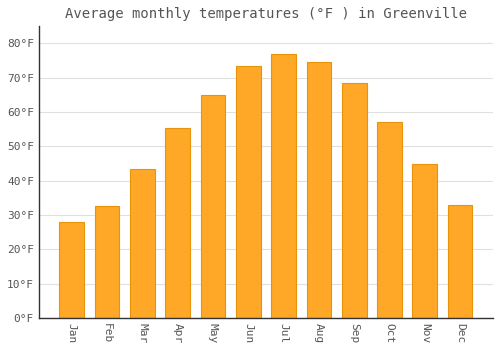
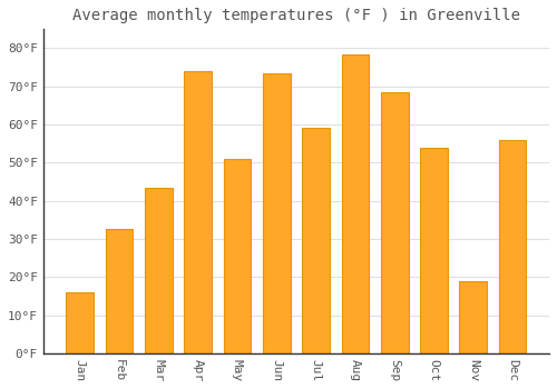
Jan: 28.0°F -> 16.0°F
Apr: 55.5°F -> 74.0°F
May: 65.0°F -> 51.0°F
Jul: 77.0°F -> 59.0°F
Aug: 74.5°F -> 78.5°F
Oct: 57.0°F -> 54.0°F
Nov: 45.0°F -> 19.0°F
Dec: 33.0°F -> 56.0°F
